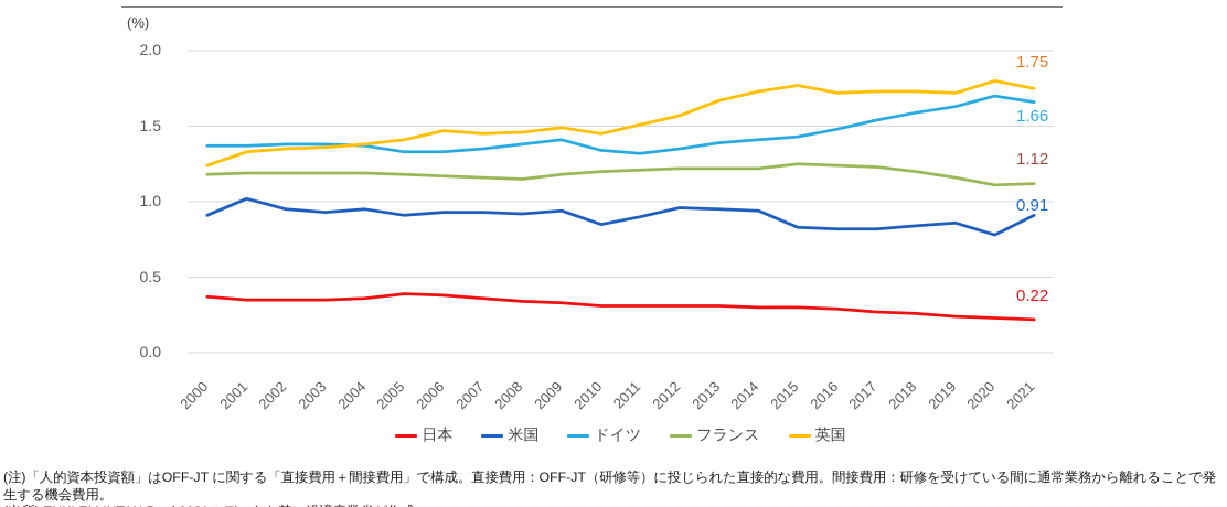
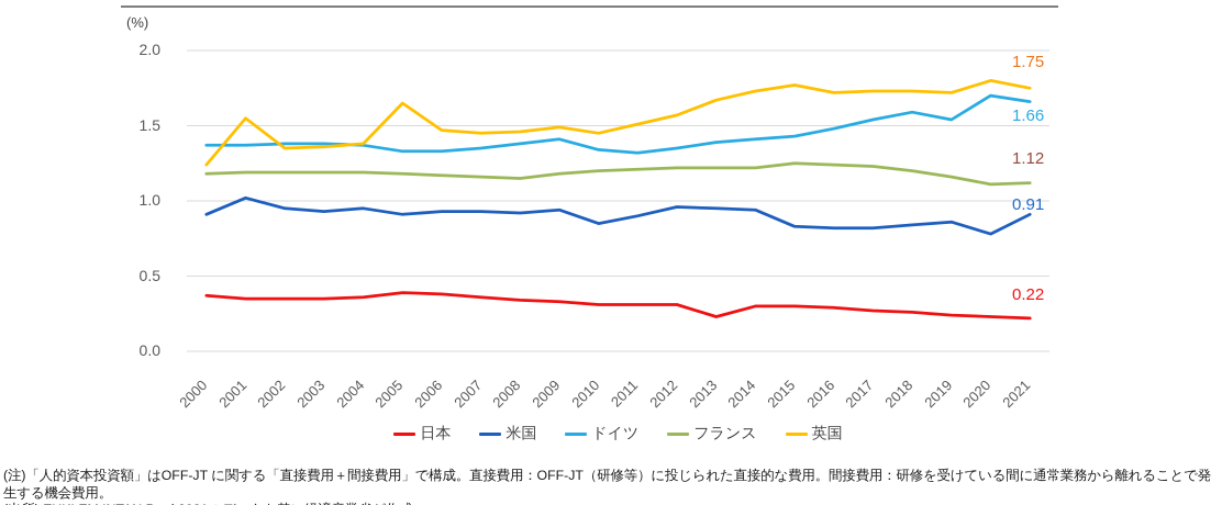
英国/2001: 1.33 -> 1.55
英国/2005: 1.41 -> 1.65
日本/2013: 0.31 -> 0.23
ドイツ/2019: 1.63 -> 1.54
